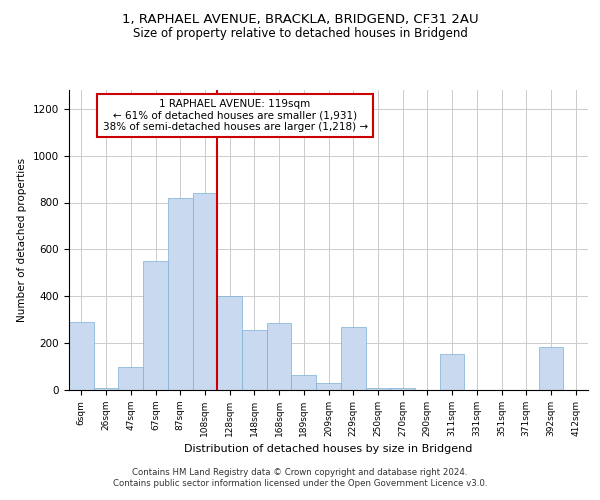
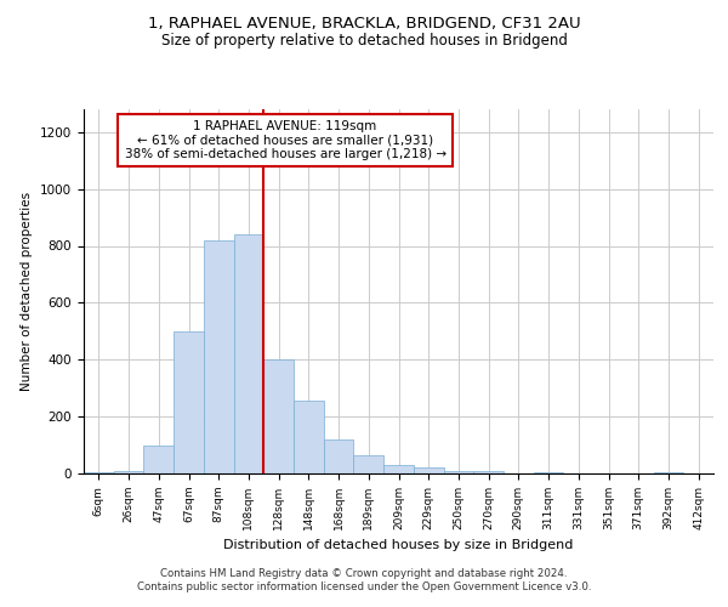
6sqm: 290 -> 5
67sqm: 550 -> 500
168sqm: 285 -> 120
229sqm: 270 -> 20
311sqm: 155 -> 5
392sqm: 185 -> 5
